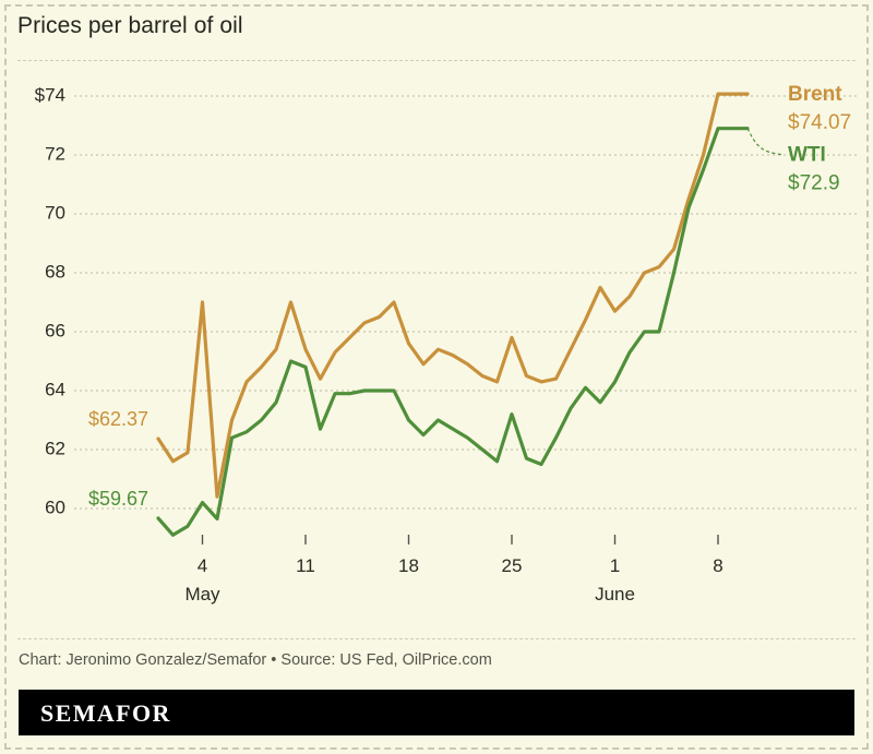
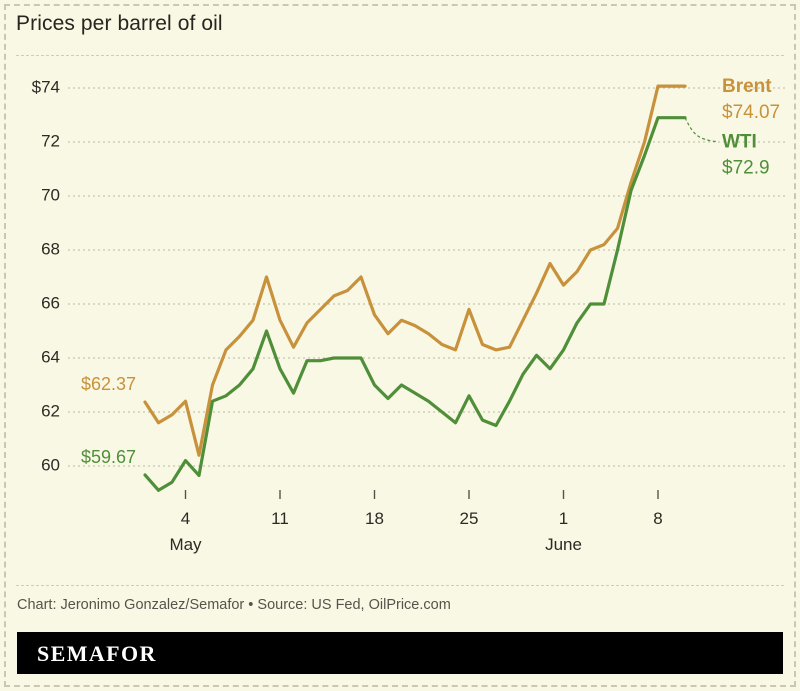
Brent/4: $67.0 -> $62.4
WTI/11: $64.8 -> $63.6
WTI/25: $63.2 -> $62.6
